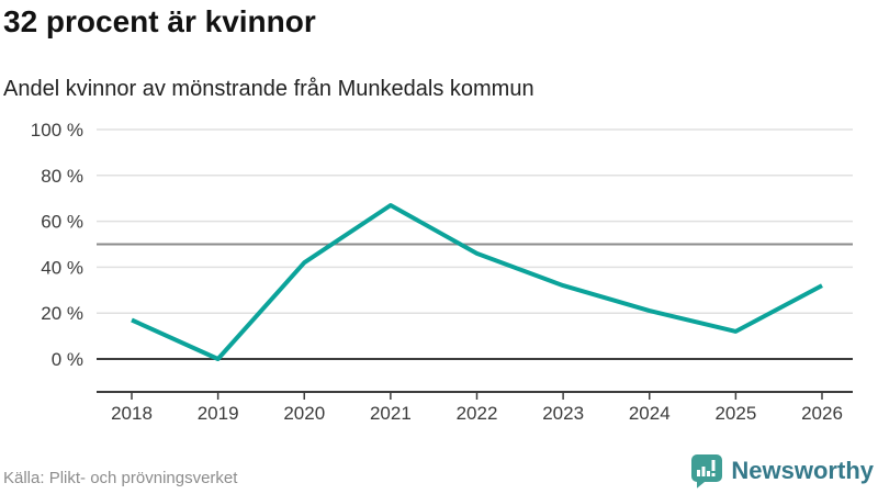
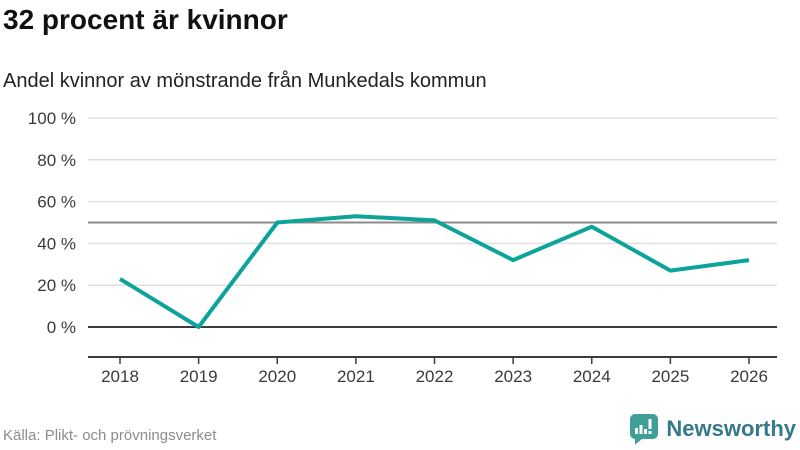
2018: 17% -> 23%
2020: 42% -> 50%
2021: 67% -> 53%
2022: 46% -> 51%
2024: 21% -> 48%
2025: 12% -> 27%
